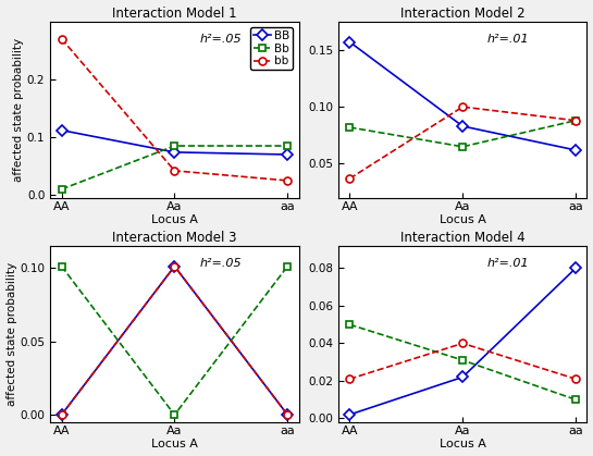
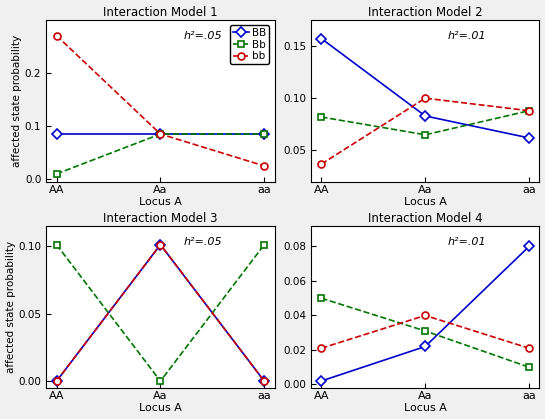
Interaction Model 1/BB/AA: 0.112 -> 0.085
Interaction Model 1/BB/Aa: 0.074 -> 0.085
Interaction Model 1/bb/Aa: 0.042 -> 0.085
Interaction Model 1/BB/aa: 0.070 -> 0.085
